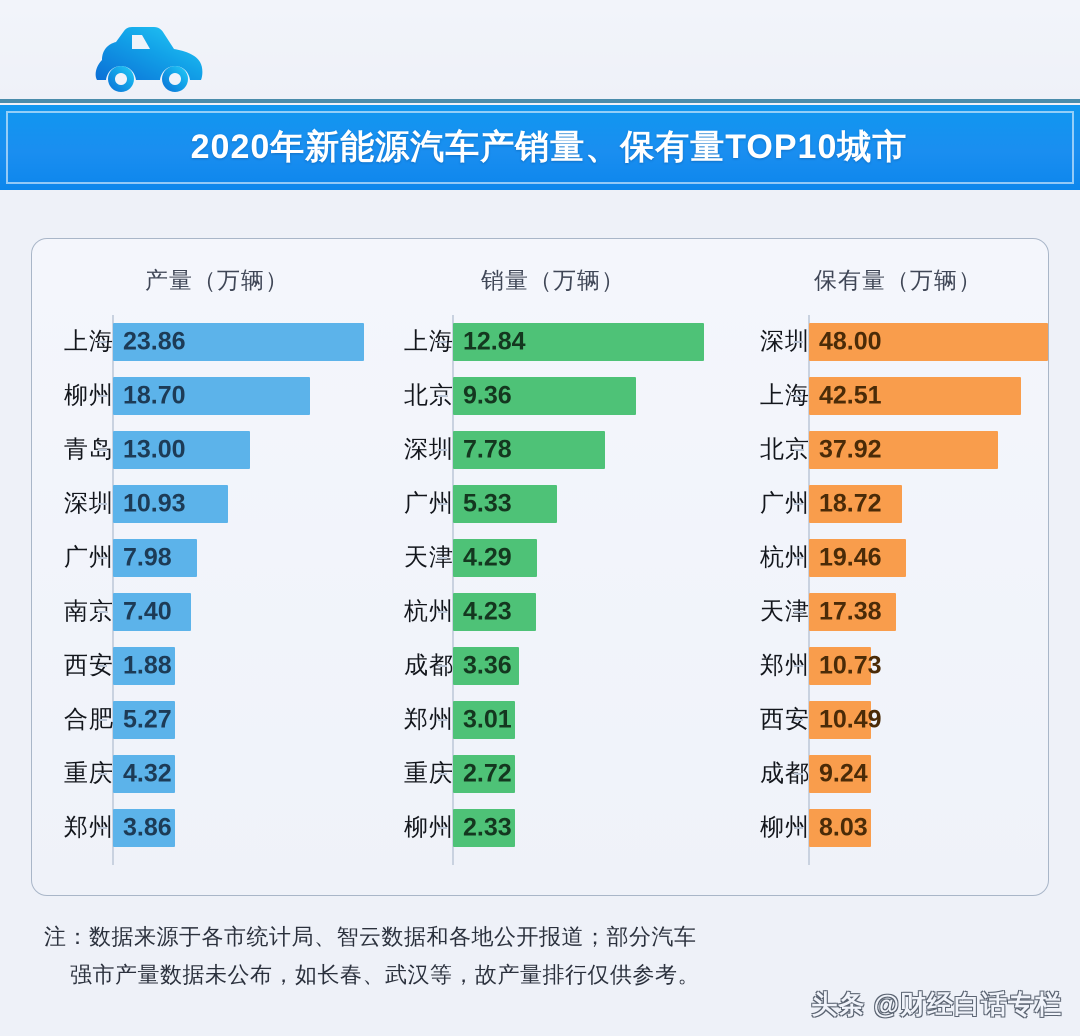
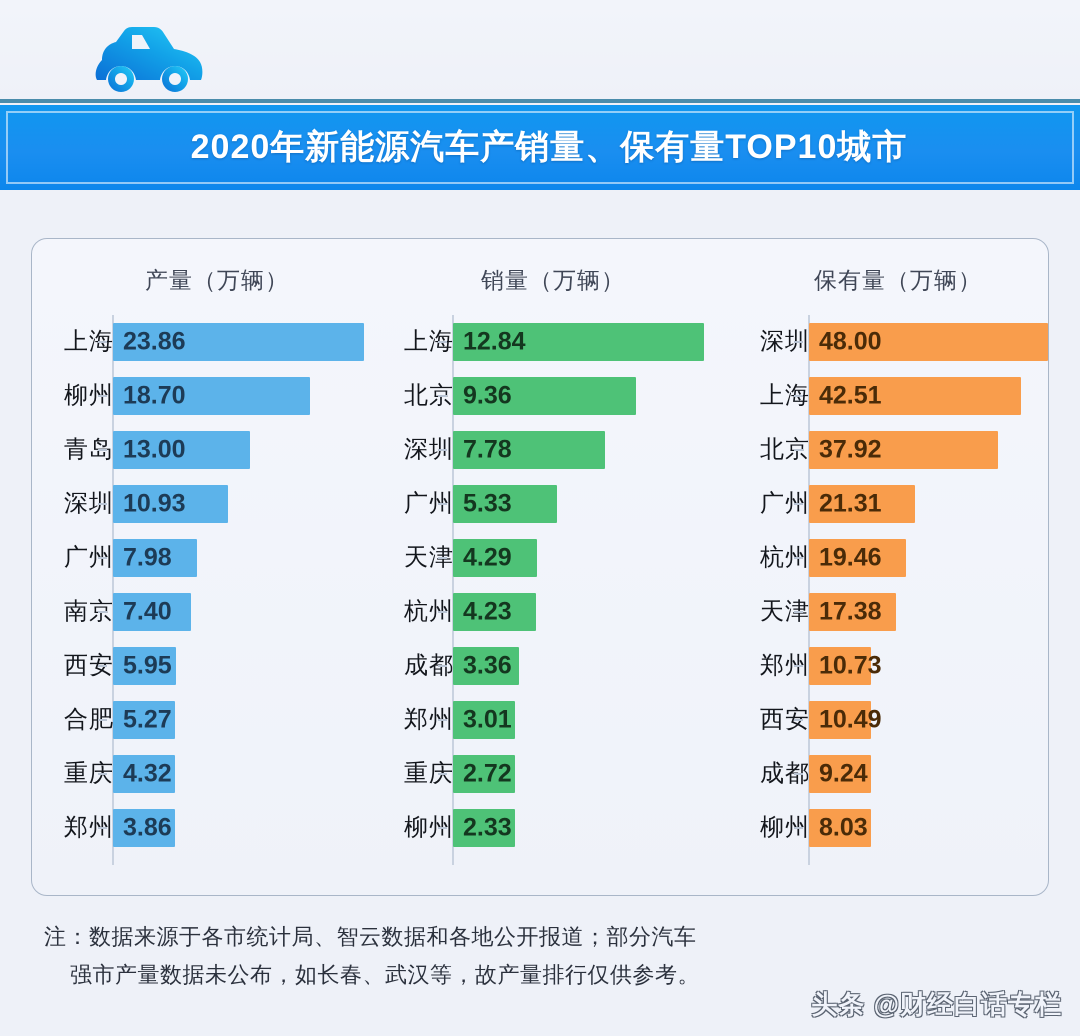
产量（万辆）/西安: 1.88 -> 5.95
保有量（万辆）/广州: 18.72 -> 21.31
